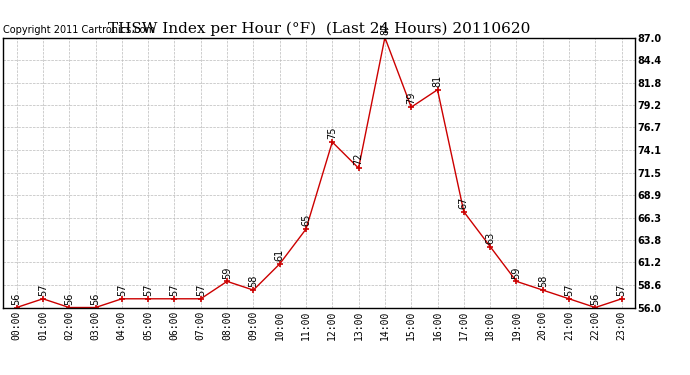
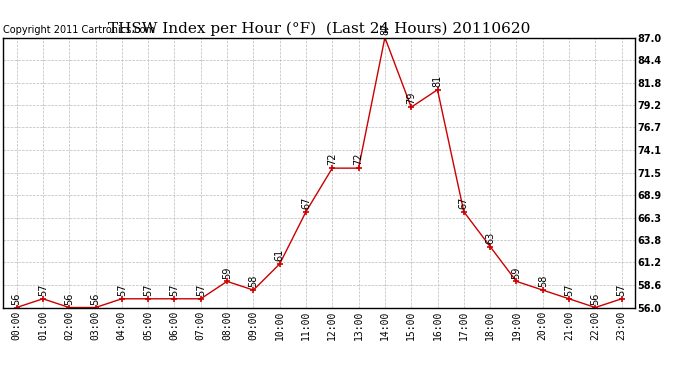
11:00: 65 -> 67
12:00: 75 -> 72
